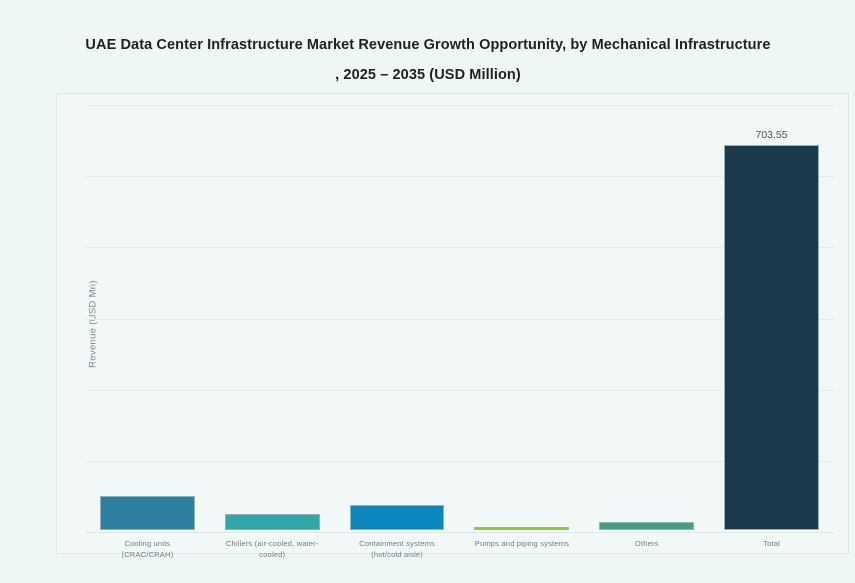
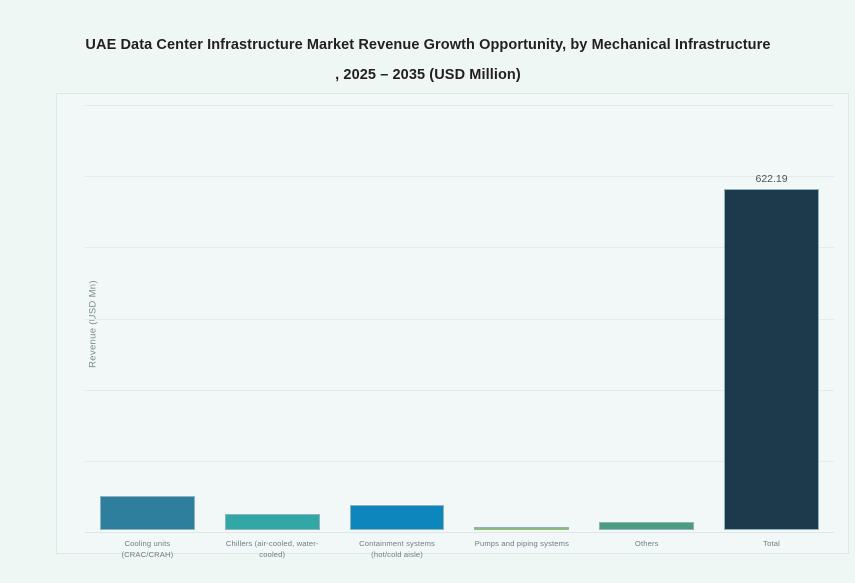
Total: 703.55 -> 622.19
